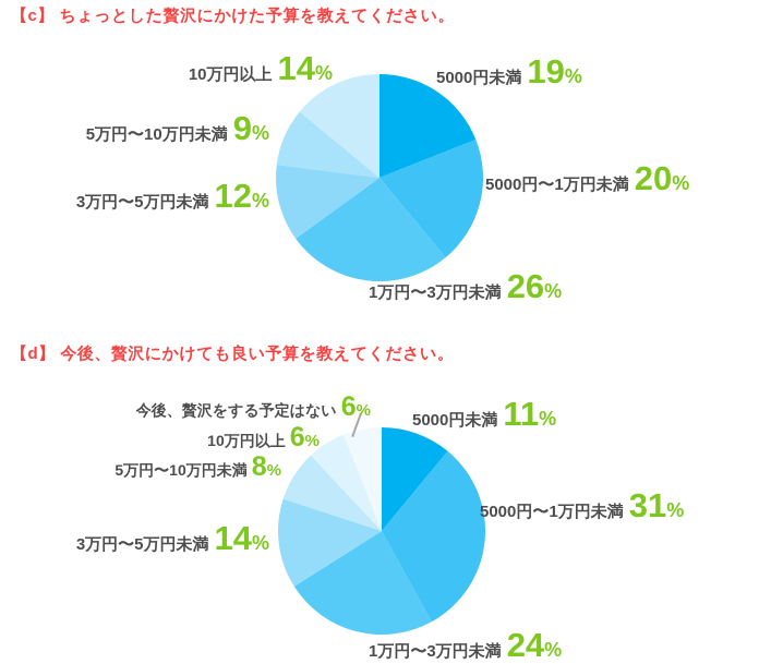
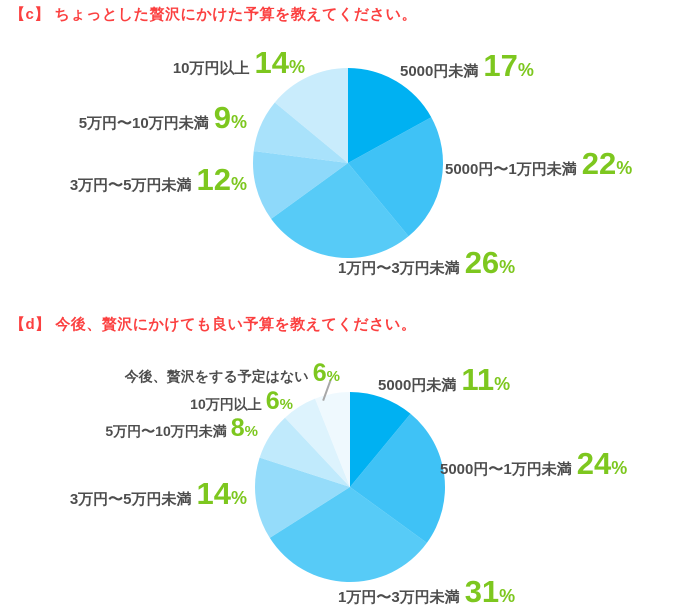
【c】 ちょっとした贅沢にかけた予算を教えてください。/5000円未満: 19 -> 17
【c】 ちょっとした贅沢にかけた予算を教えてください。/5000円〜1万円未満: 20 -> 22
【d】 今後、贅沢にかけても良い予算を教えてください。/5000円〜1万円未満: 31 -> 24
【d】 今後、贅沢にかけても良い予算を教えてください。/1万円〜3万円未満: 24 -> 31
